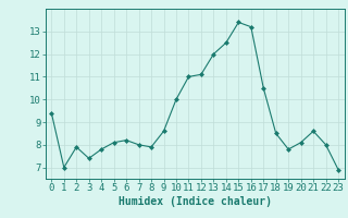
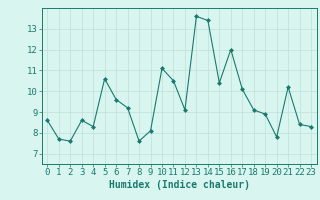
0: 9.4 -> 8.6
1: 7.0 -> 7.7
2: 7.9 -> 7.6
3: 7.4 -> 8.6
4: 7.8 -> 8.3
5: 8.1 -> 10.6
6: 8.2 -> 9.6
7: 8.0 -> 9.2
8: 7.9 -> 7.6
9: 8.6 -> 8.1
10: 10.0 -> 11.1
11: 11.0 -> 10.5
12: 11.1 -> 9.1
13: 12.0 -> 13.6
14: 12.5 -> 13.4
15: 13.4 -> 10.4
16: 13.2 -> 12.0
17: 10.5 -> 10.1
18: 8.5 -> 9.1
19: 7.8 -> 8.9
20: 8.1 -> 7.8
21: 8.6 -> 10.2
22: 8.0 -> 8.4
23: 6.9 -> 8.3
